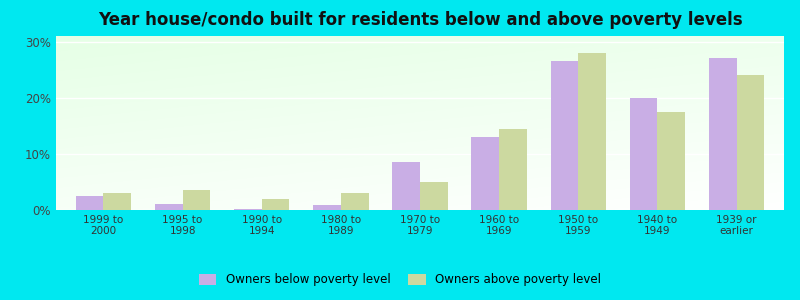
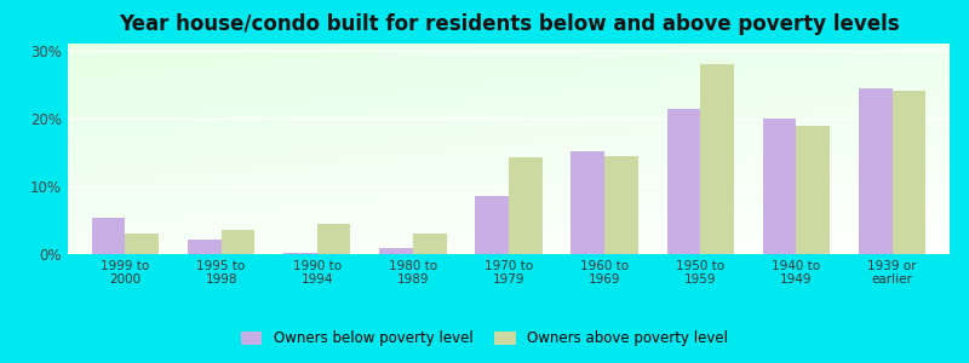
Owners below poverty level/1999 to 2000: 2.5% -> 5.4%
Owners below poverty level/1995 to 1998: 1.0% -> 2.2%
Owners above poverty level/1990 to 1994: 2.0% -> 4.4%
Owners above poverty level/1970 to 1979: 5.0% -> 14.2%
Owners below poverty level/1960 to 1969: 13.0% -> 15.2%
Owners below poverty level/1950 to 1959: 26.5% -> 21.4%
Owners above poverty level/1940 to 1949: 17.5% -> 18.8%
Owners below poverty level/1939 or earlier: 27.0% -> 24.4%
